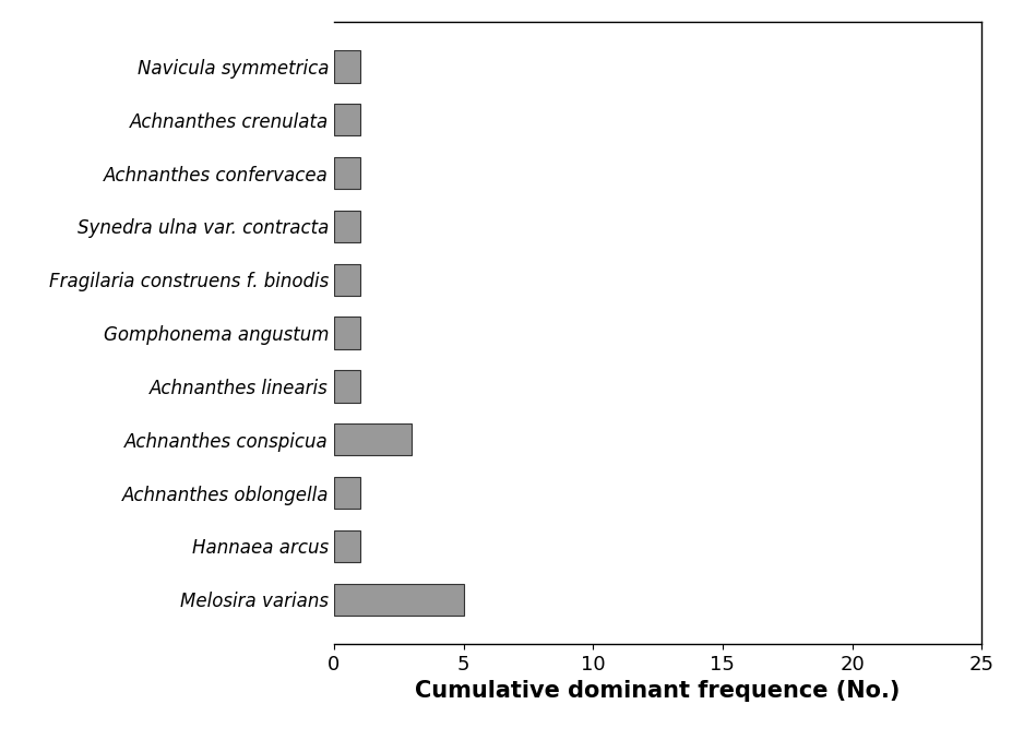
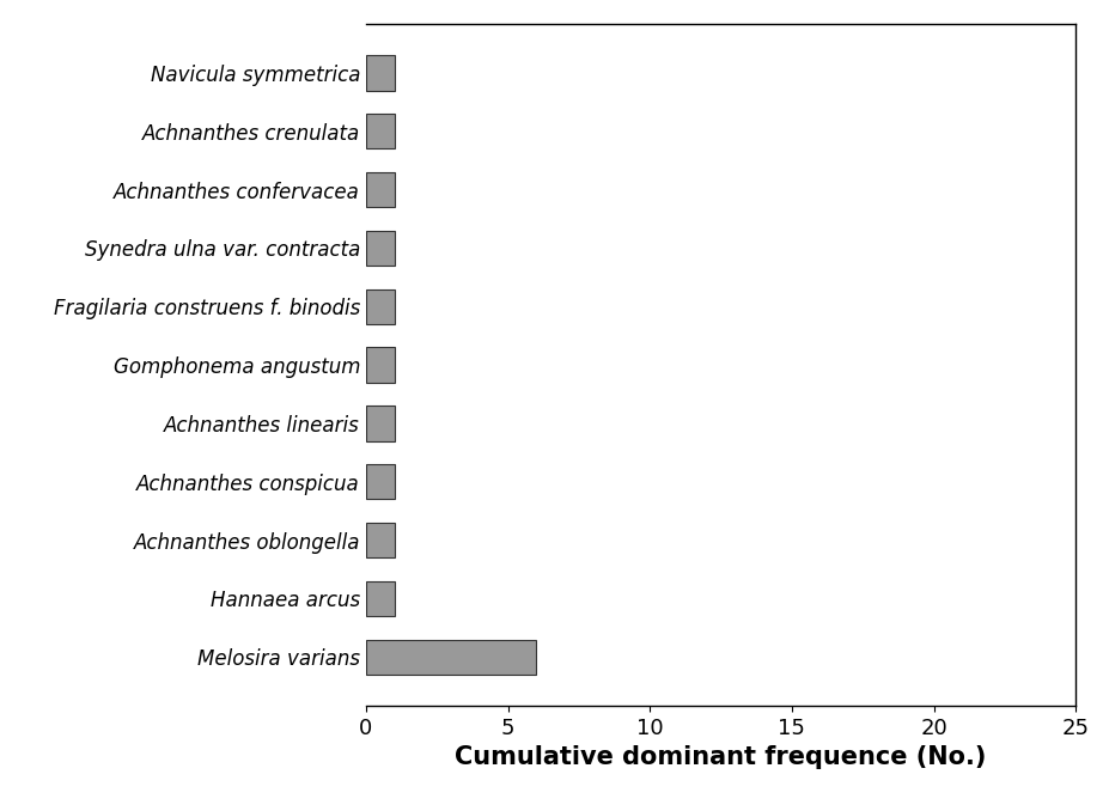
Achnanthes conspicua: 3 -> 1
Melosira varians: 5 -> 6
